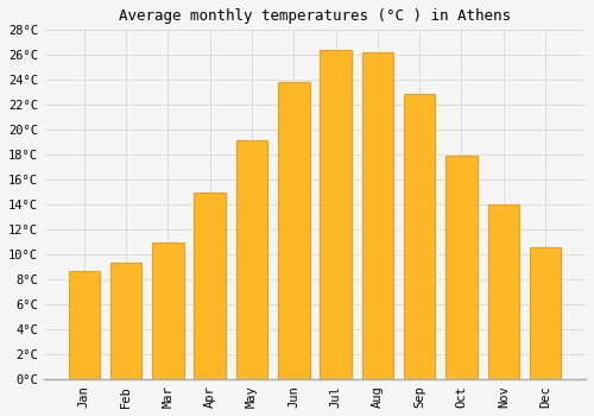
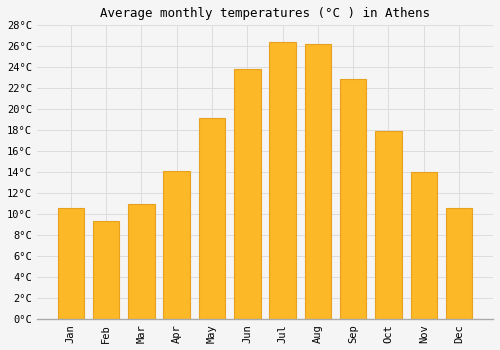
Jan: 8.7°C -> 10.6°C
Apr: 15.0°C -> 14.1°C
